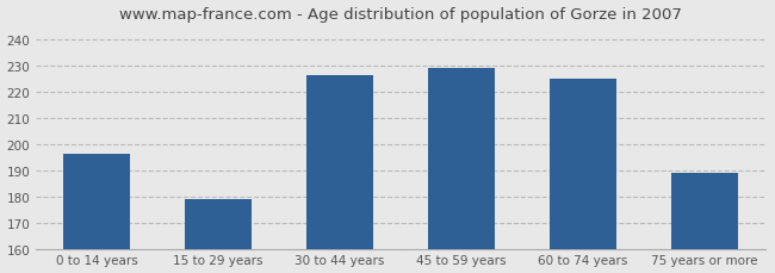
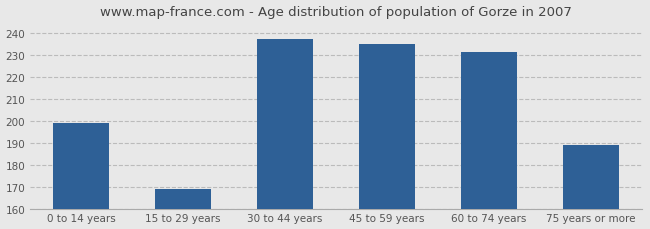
0 to 14 years: 196 -> 199
15 to 29 years: 179 -> 169
30 to 44 years: 226 -> 237
45 to 59 years: 229 -> 235
60 to 74 years: 225 -> 231
